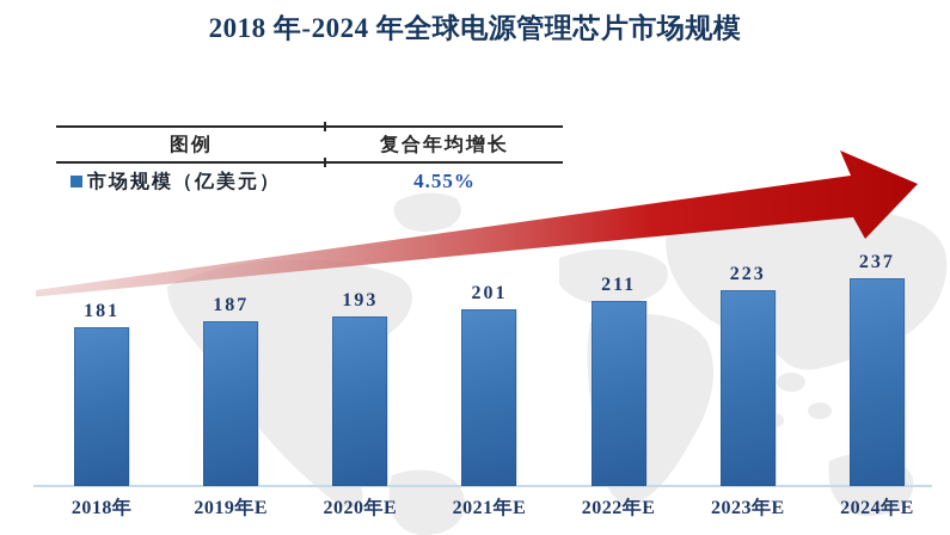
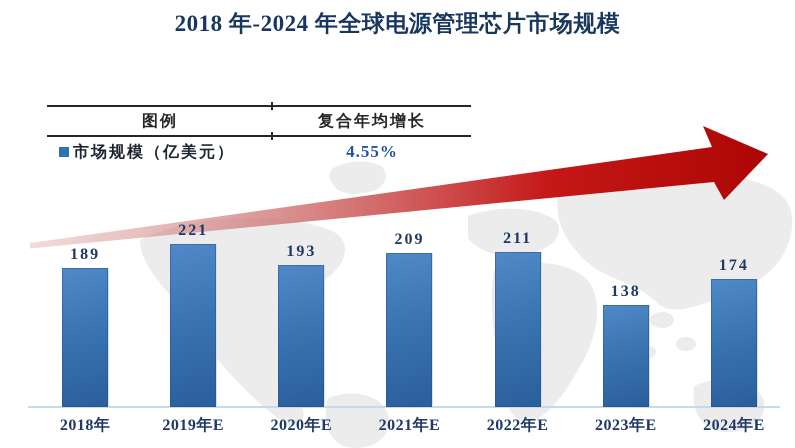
2018年: 181 -> 189
2019年E: 187 -> 221
2021年E: 201 -> 209
2023年E: 223 -> 138
2024年E: 237 -> 174
